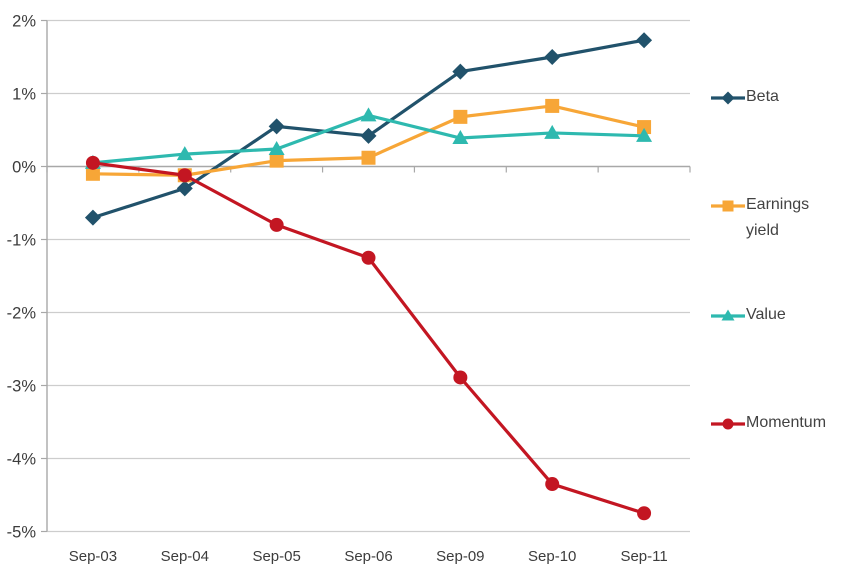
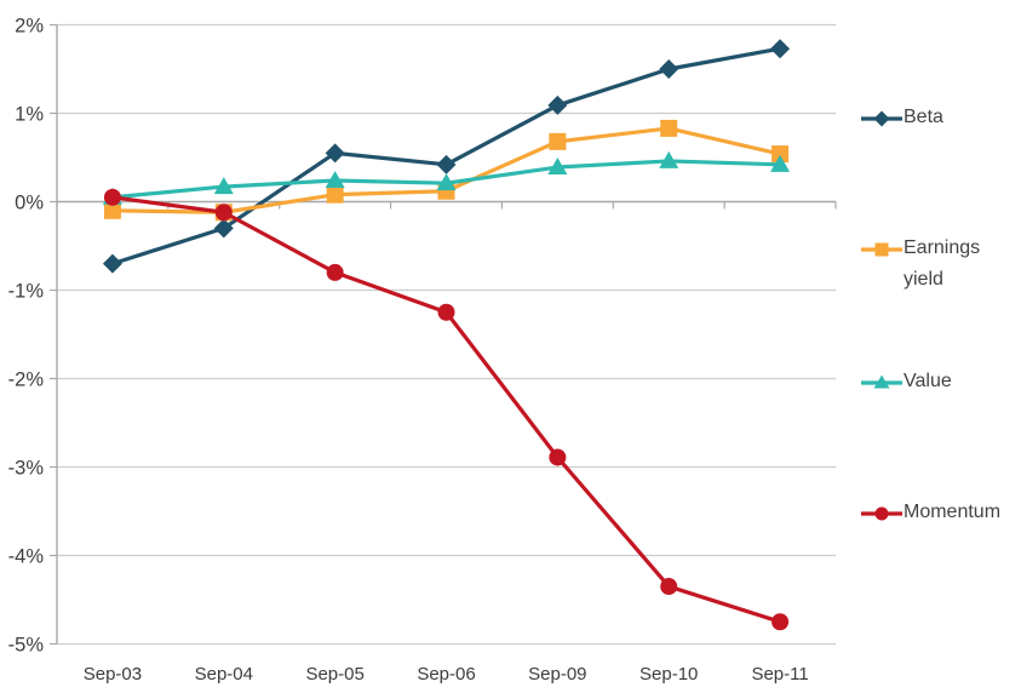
Value/Sep-06: 0.7% -> 0.2%
Beta/Sep-09: 1.3% -> 1.1%
